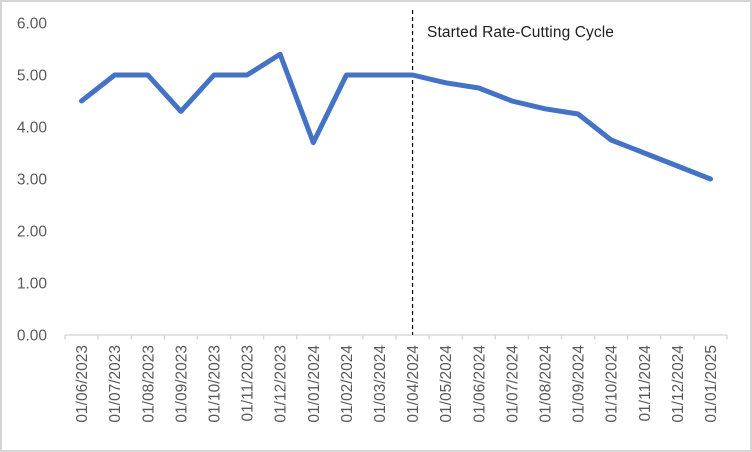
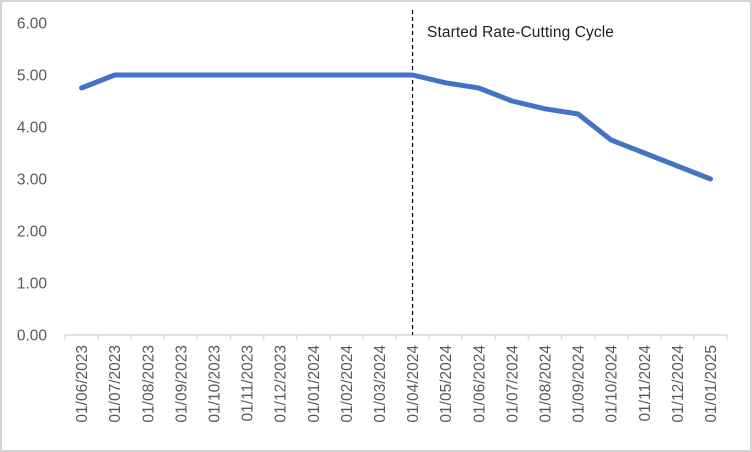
01/06/2023: 4.5 -> 4.8
01/09/2023: 4.3 -> 5.0
01/12/2023: 5.4 -> 5.0
01/01/2024: 3.7 -> 5.0
